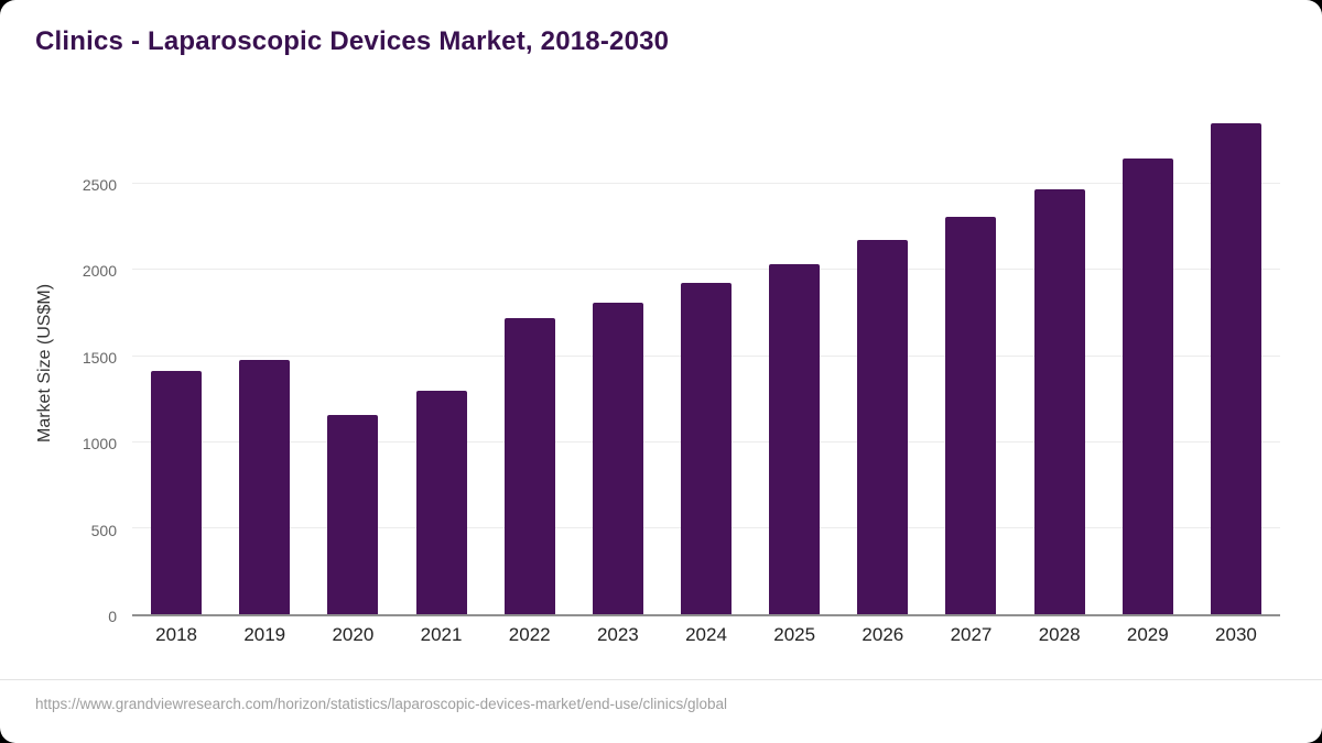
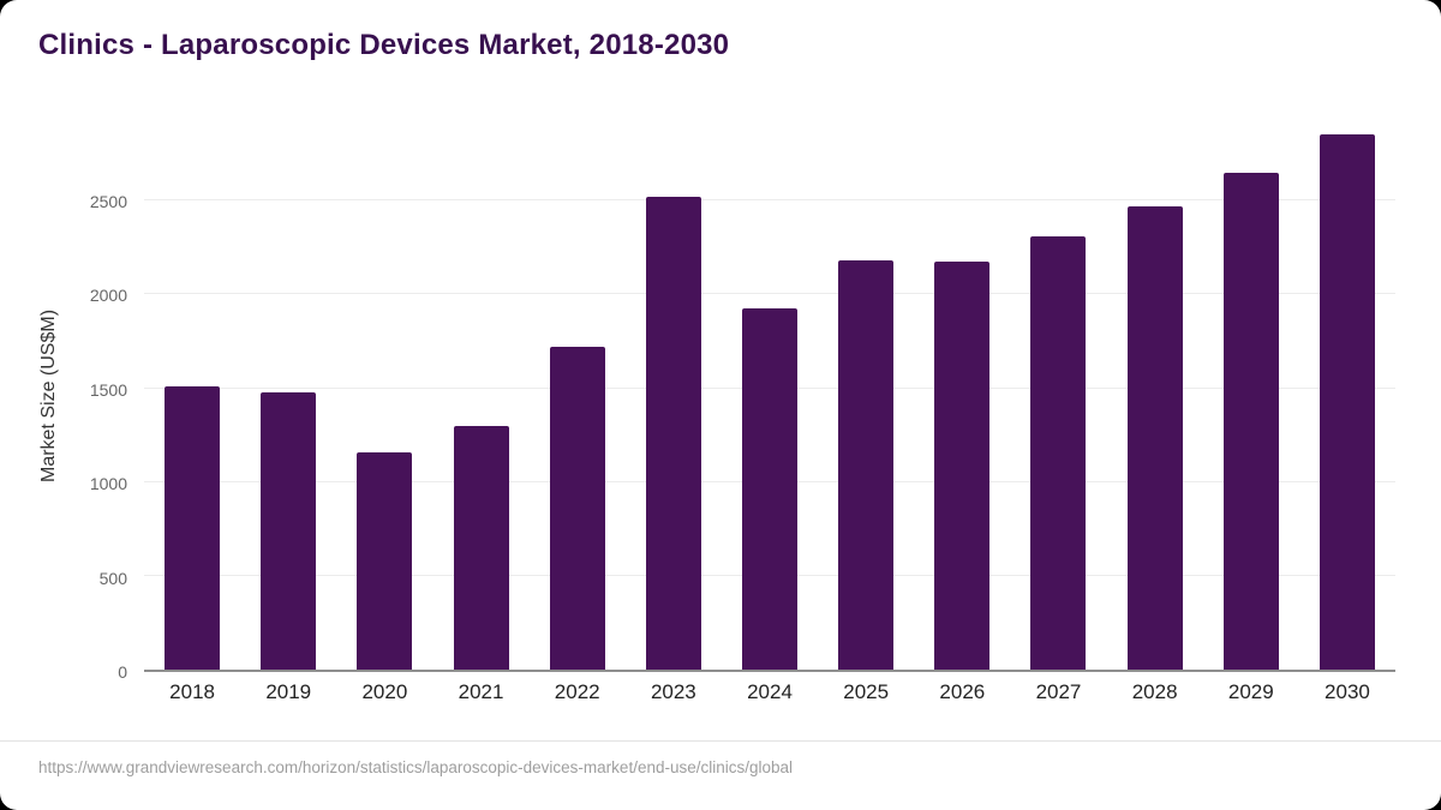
2018: 1420 -> 1510
2023: 1810 -> 2520
2025: 2040 -> 2180
